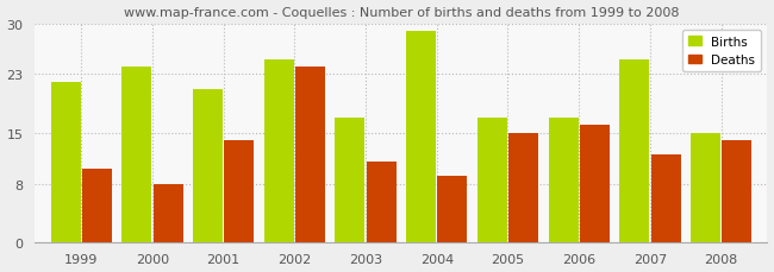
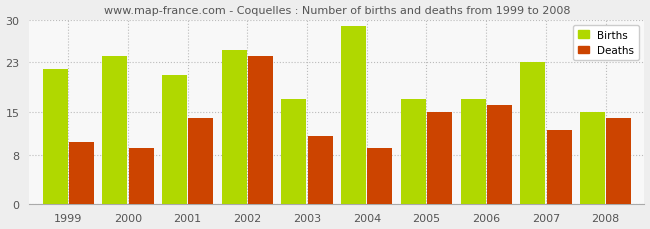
Deaths/2000: 8 -> 9
Births/2007: 25 -> 23
